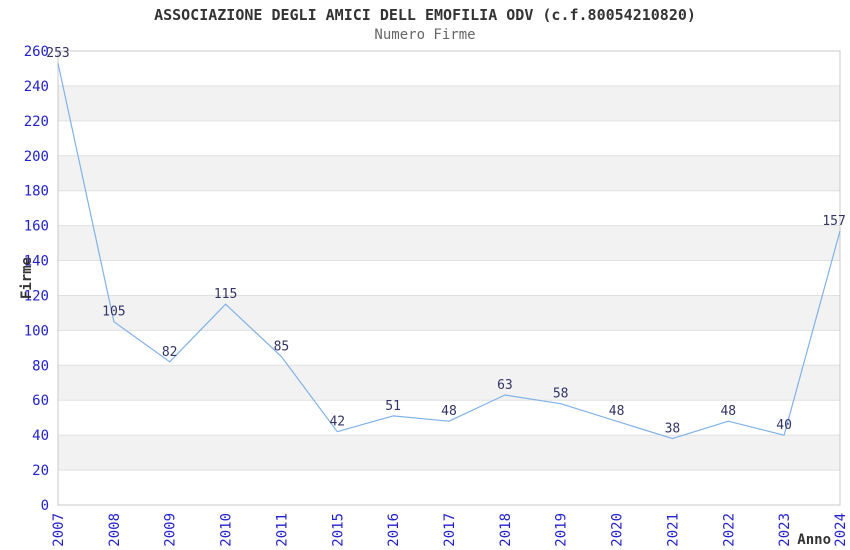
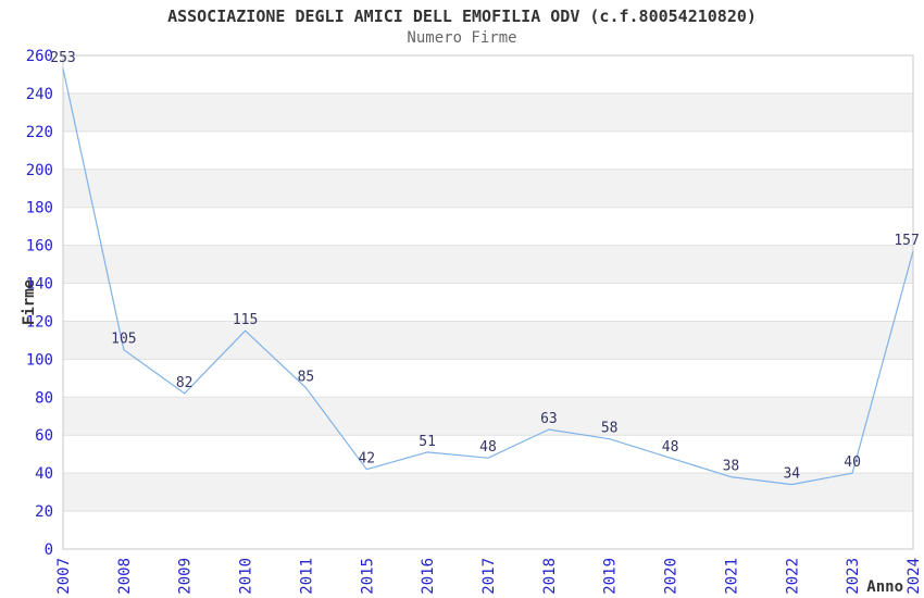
2022: 48 -> 34
